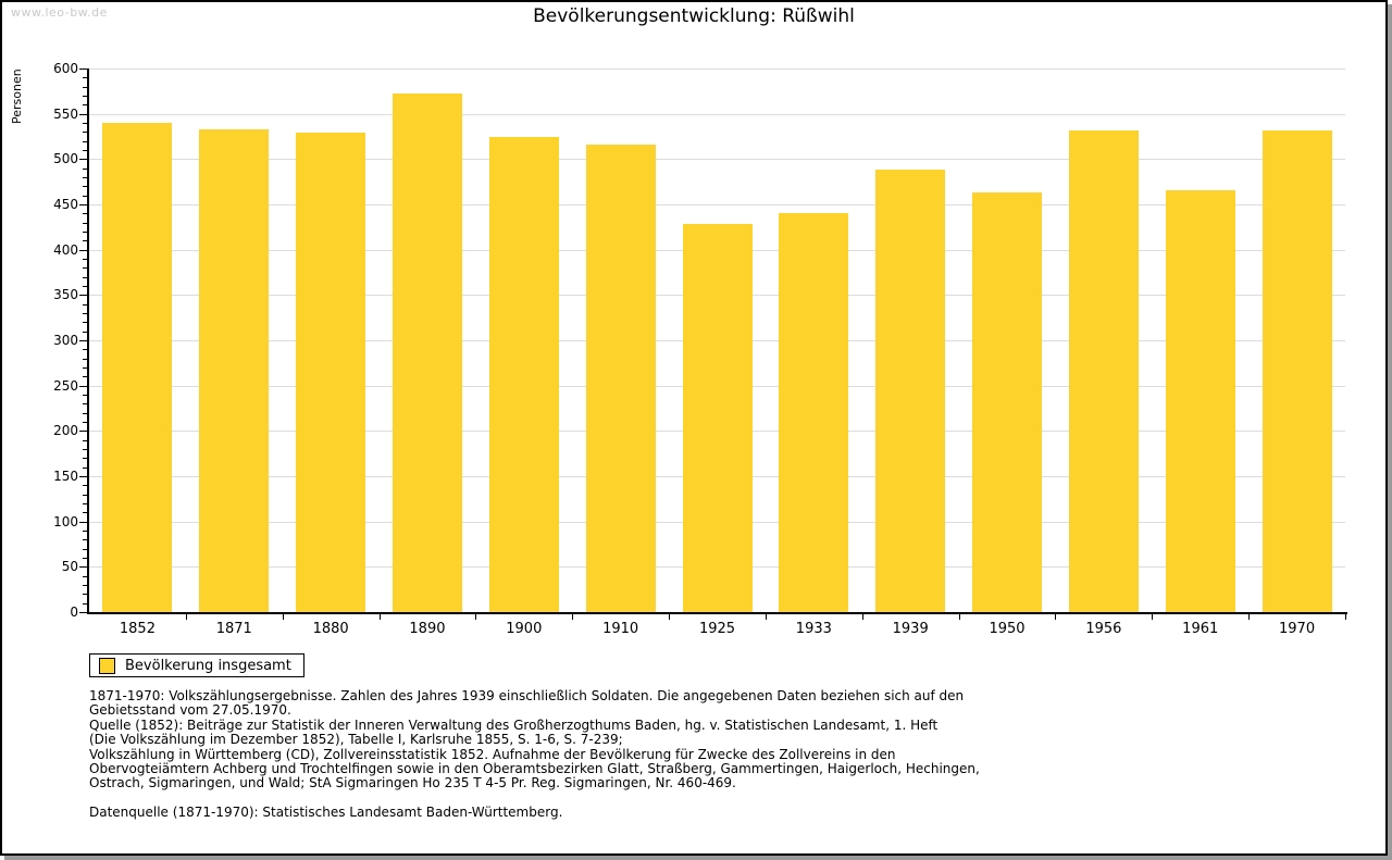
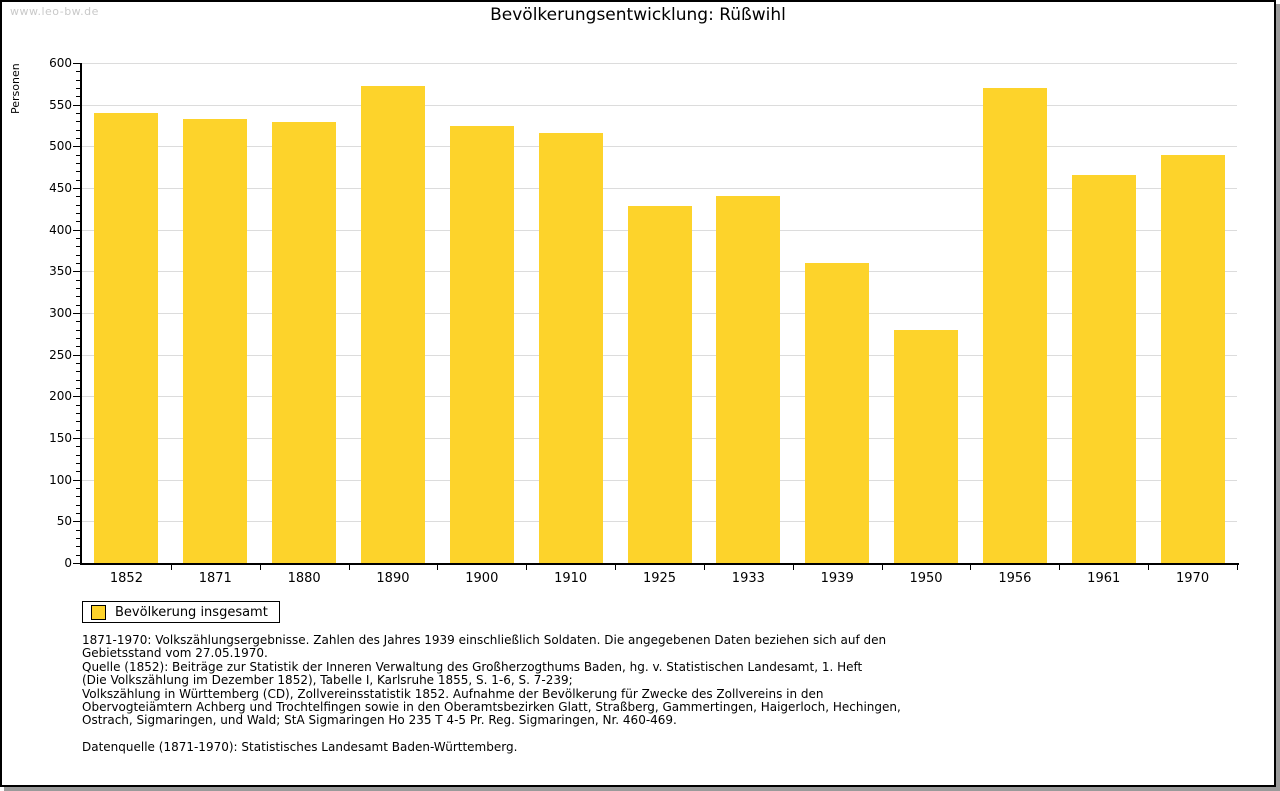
1939: 490 -> 360
1950: 460 -> 280
1956: 530 -> 570
1970: 530 -> 490
